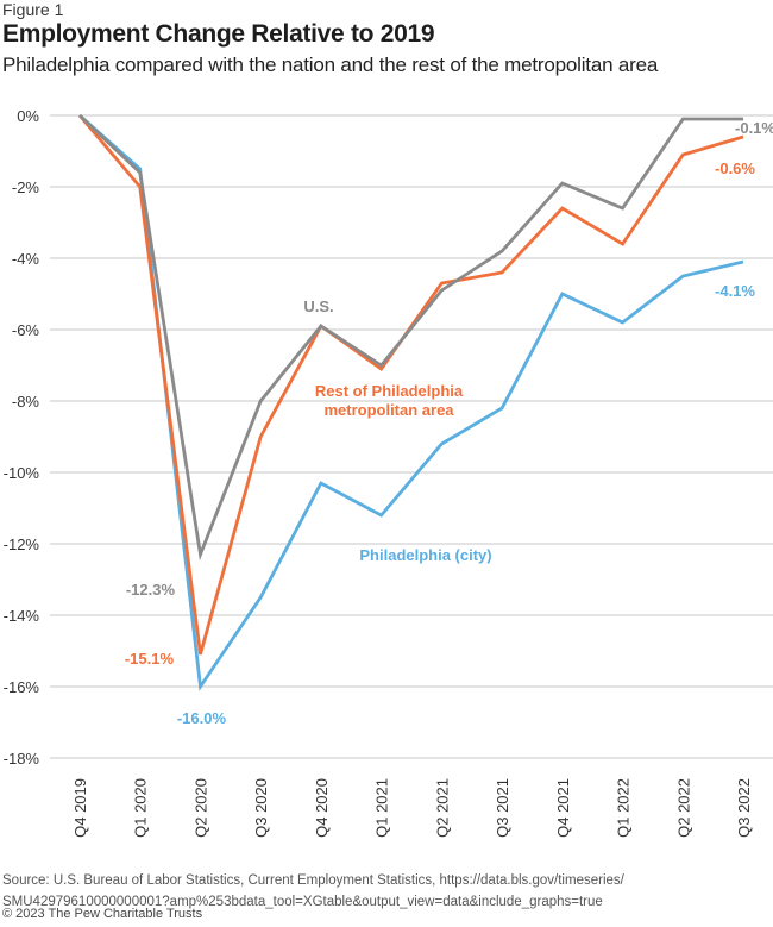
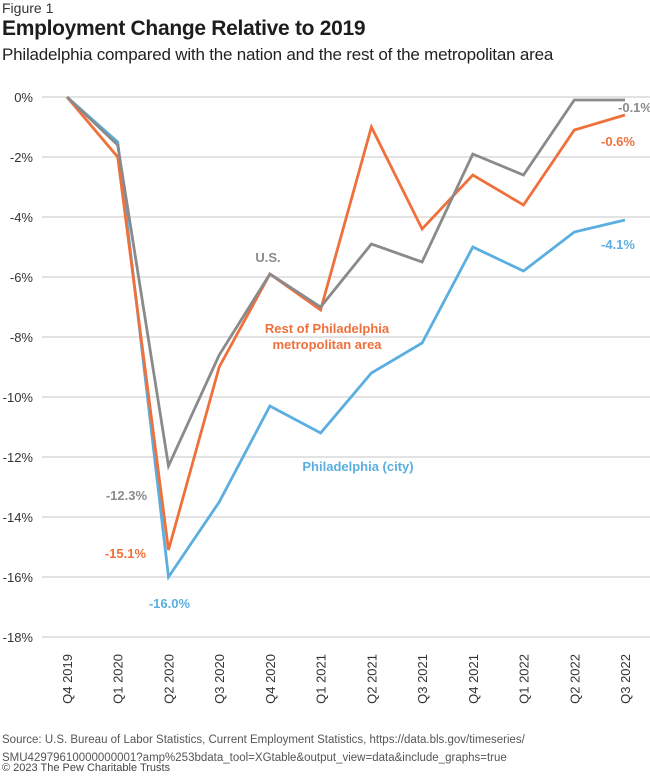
U.S./Q3 2020: -8.0% -> -8.6%
Rest of Philadelphia metropolitan area/Q2 2021: -4.7% -> -1.0%
U.S./Q3 2021: -3.8% -> -5.5%
